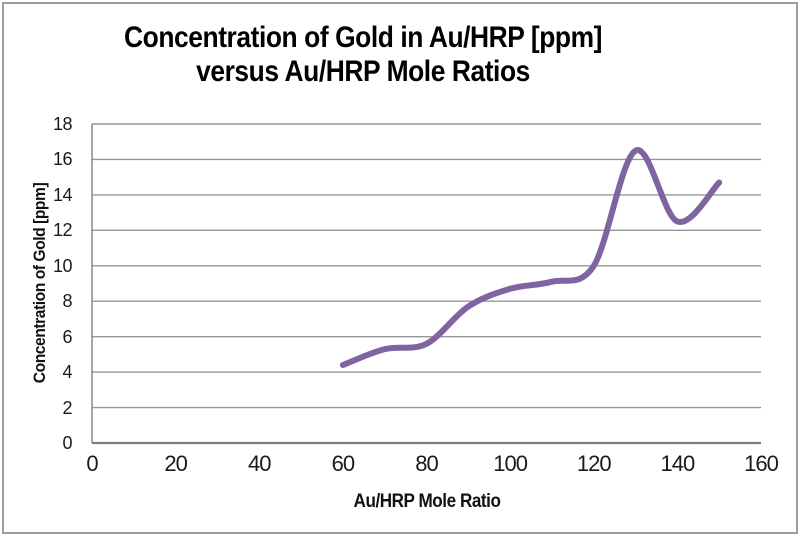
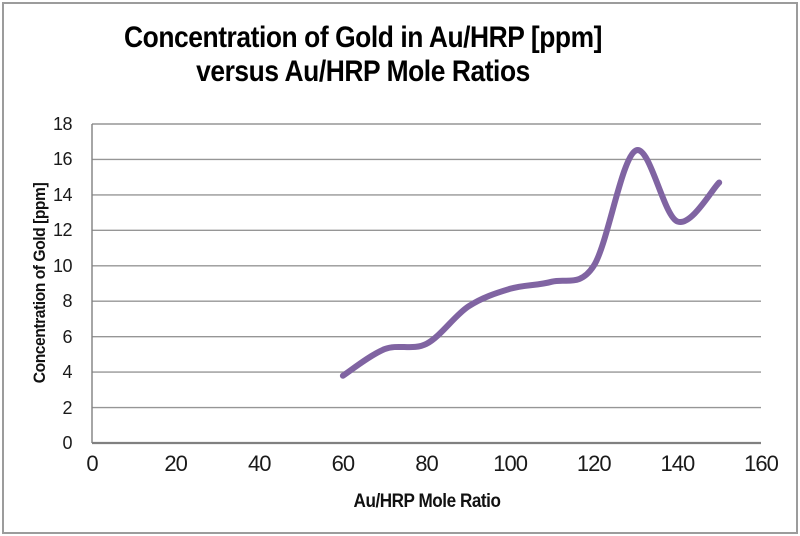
60: 4.4 -> 3.8
